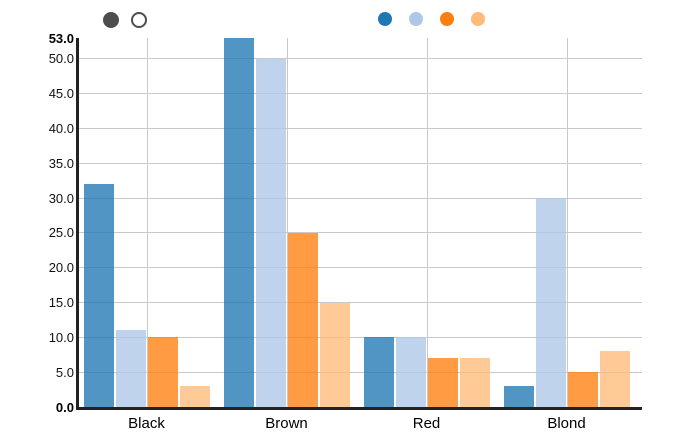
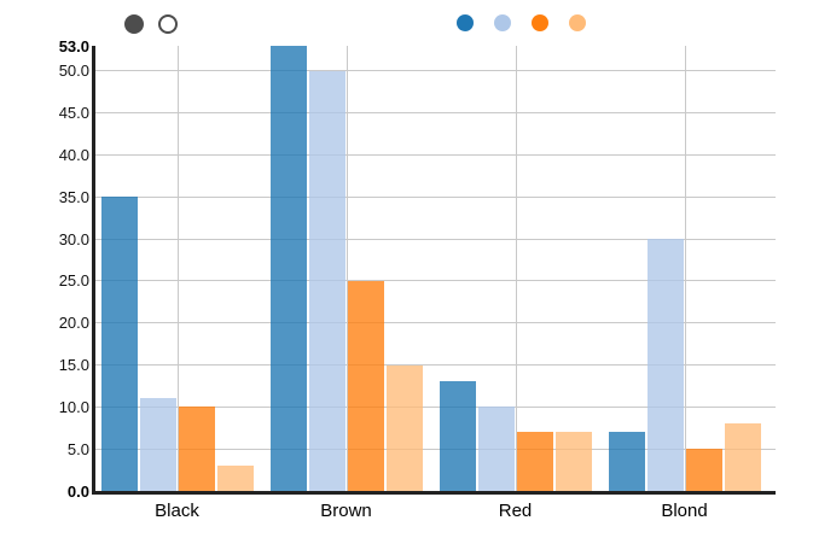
Brown/Black: 32 -> 35
Brown/Red: 10 -> 13
Brown/Blond: 3 -> 7
